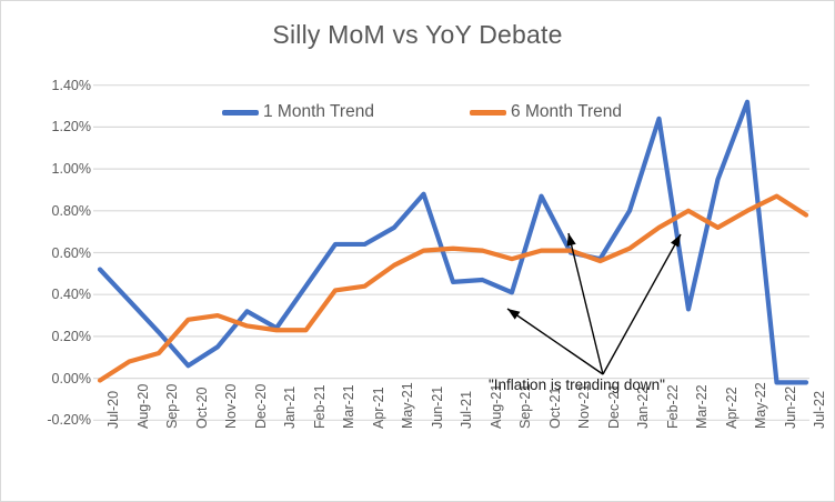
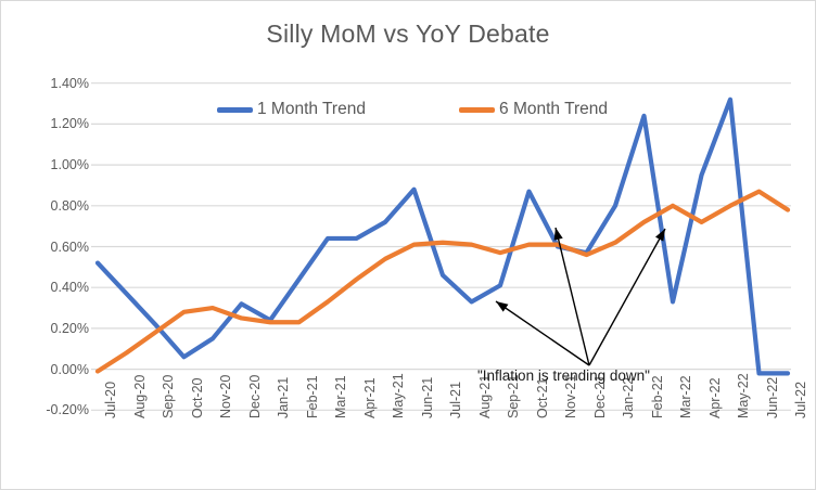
6 Month Trend/Sep-20: 0.12% -> 0.18%
6 Month Trend/Mar-21: 0.42% -> 0.33%
1 Month Trend/Aug-21: 0.47% -> 0.33%
